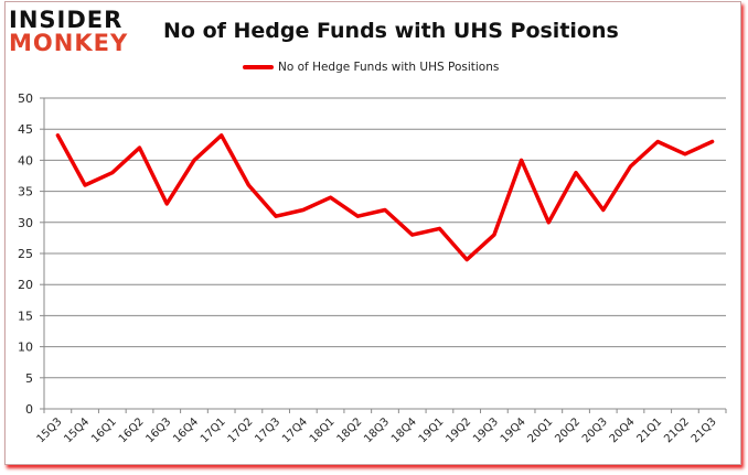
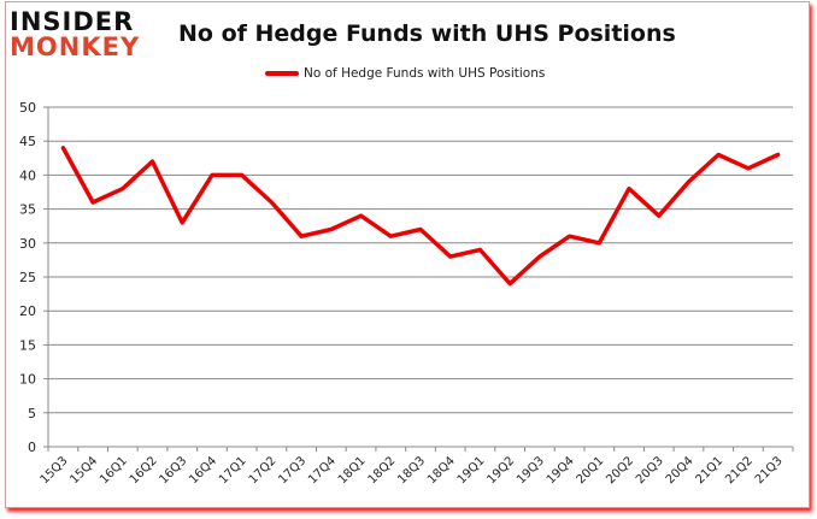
17Q1: 44 -> 40
19Q4: 40 -> 31
20Q3: 32 -> 34
